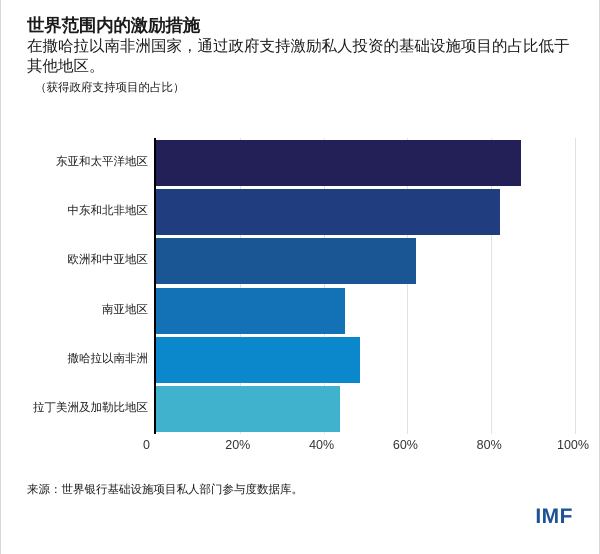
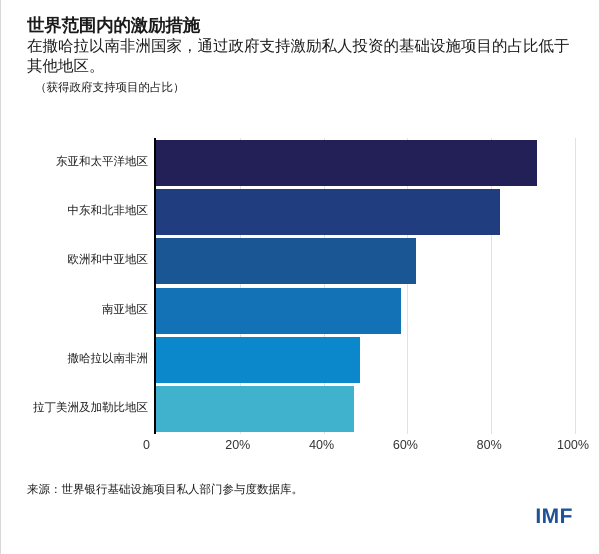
东亚和太平洋地区: 87% -> 91%
南亚地区: 45% -> 58%
拉丁美洲及加勒比地区: 44% -> 47%
